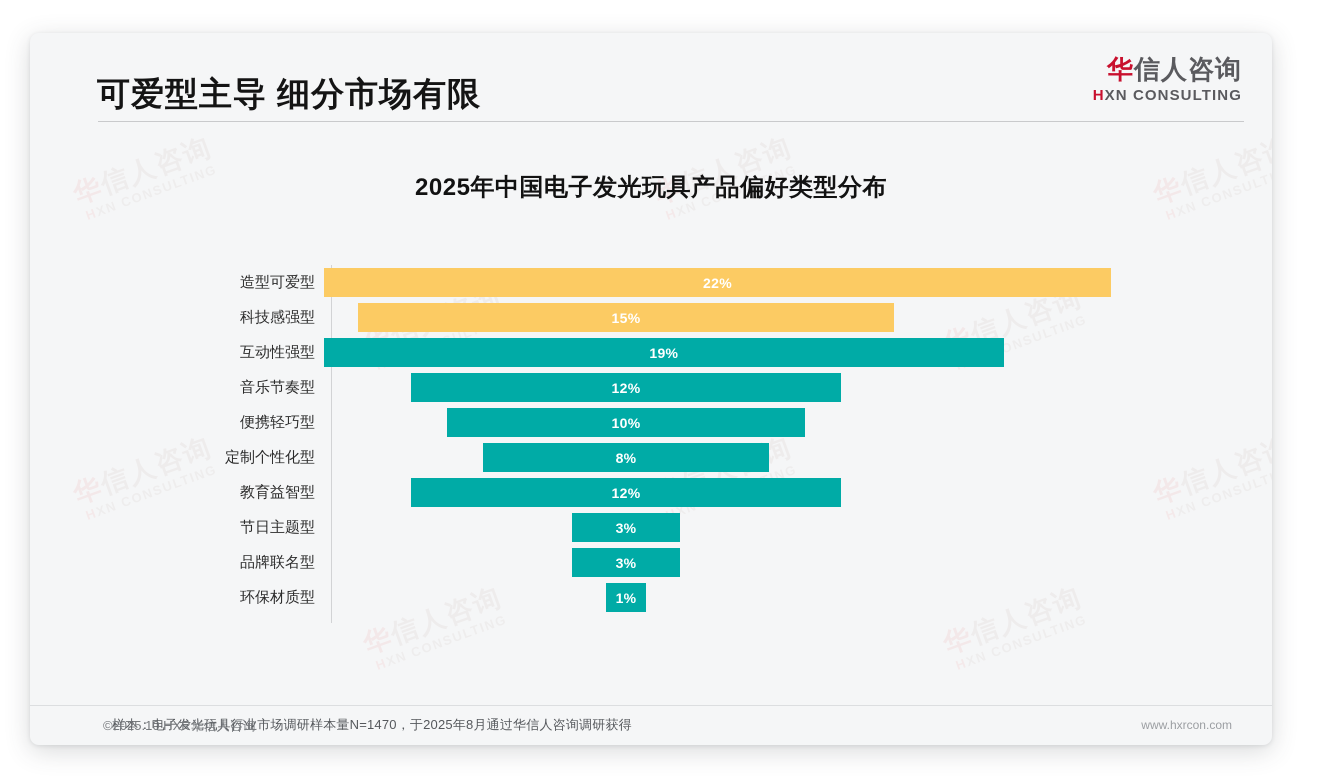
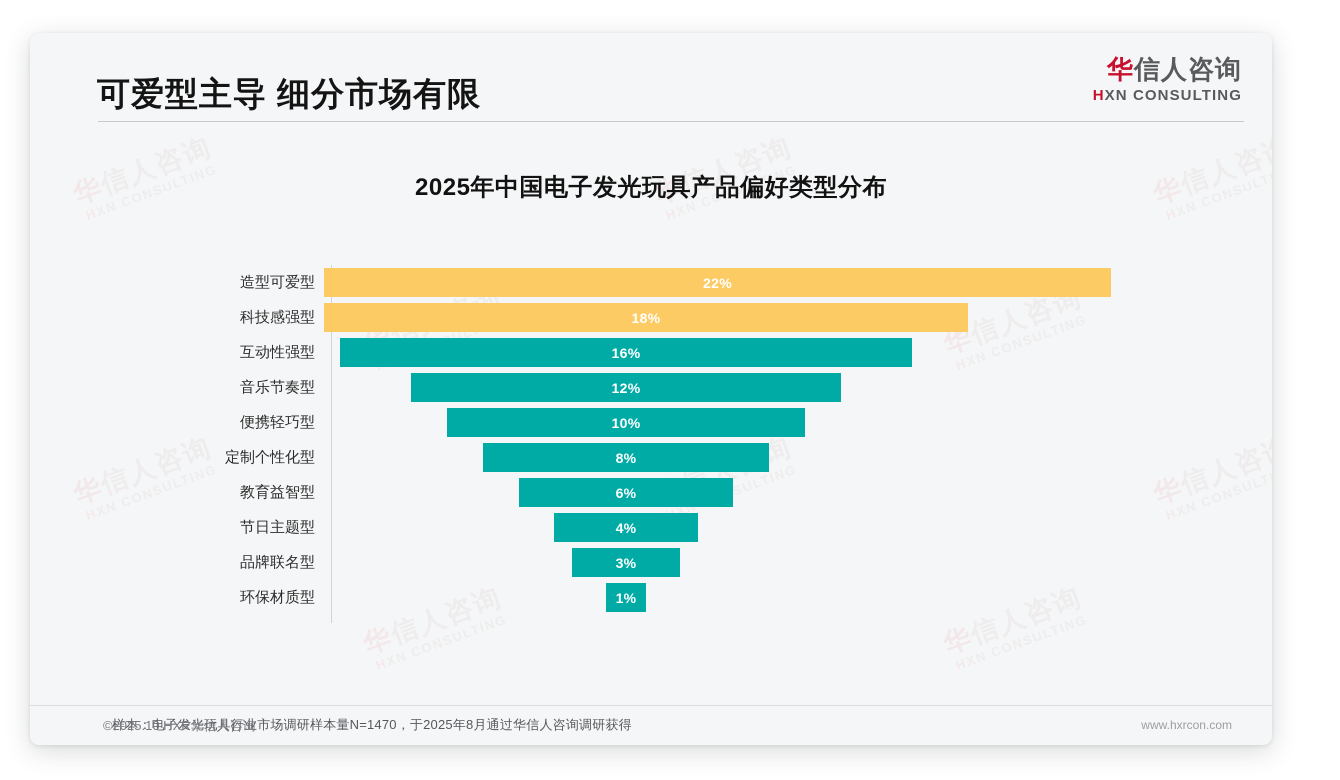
科技感强型: 15% -> 18%
互动性强型: 19% -> 16%
教育益智型: 12% -> 6%
节日主题型: 3% -> 4%
